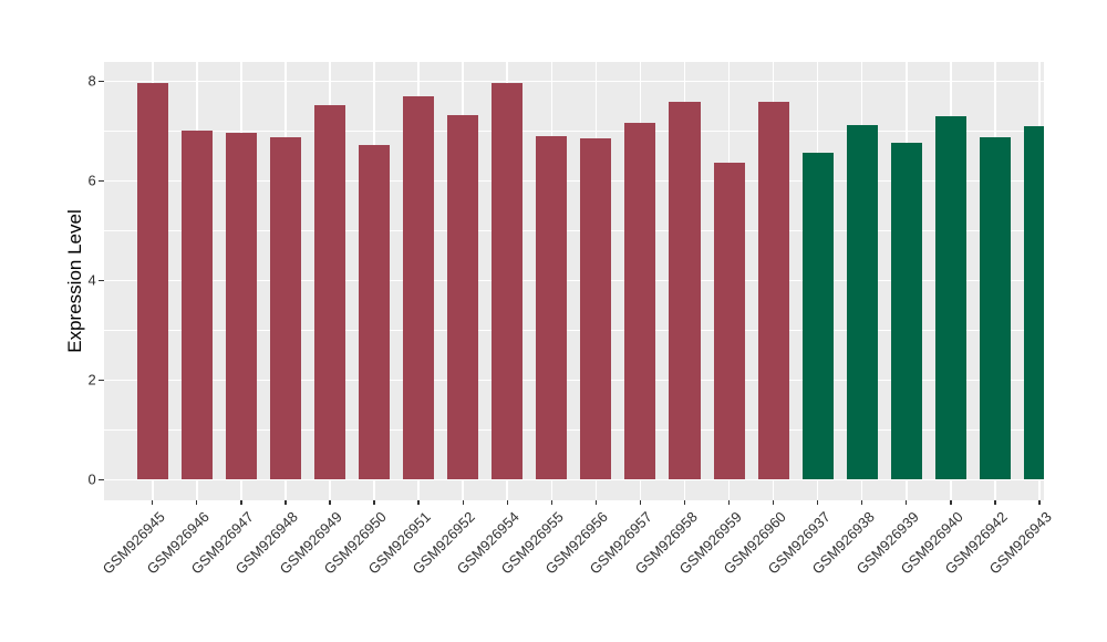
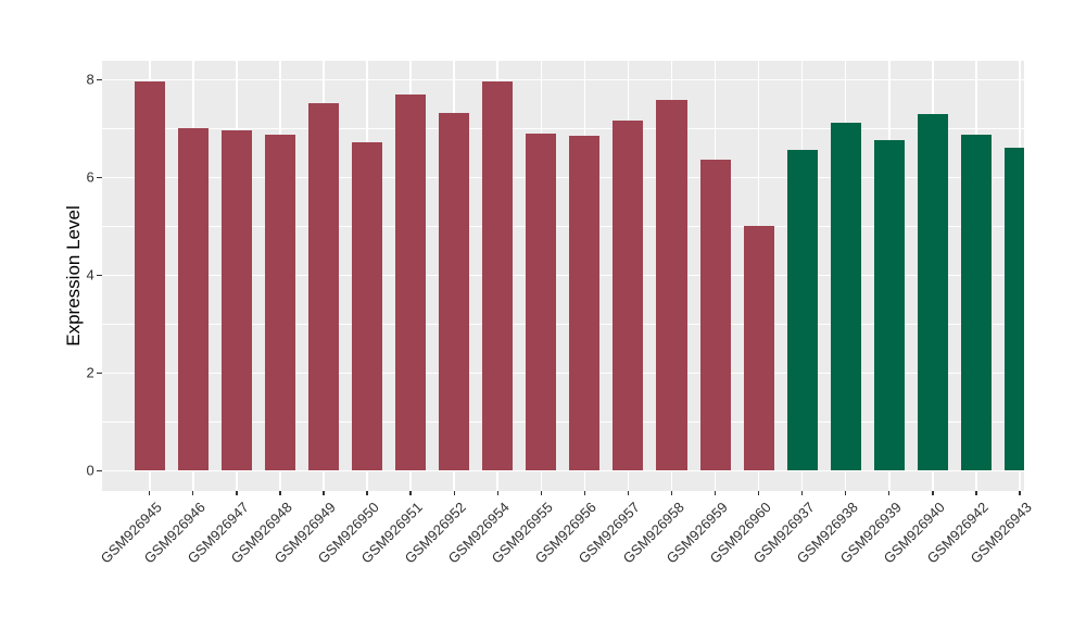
GSM926960: 7.6 -> 5.0
GSM926943: 7.1 -> 6.6
